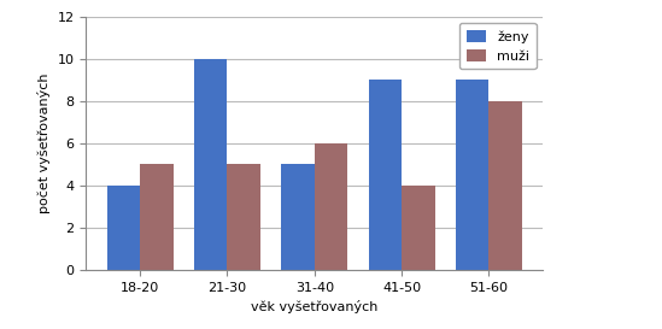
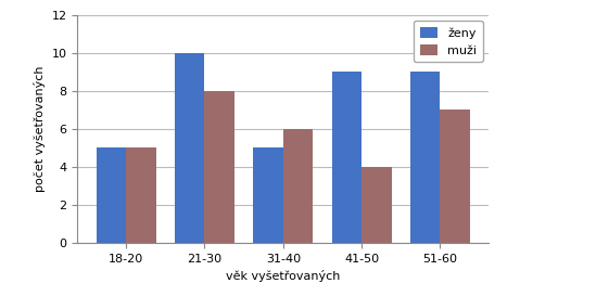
ženy/18-20: 4 -> 5
muži/21-30: 5 -> 8
muži/51-60: 8 -> 7
